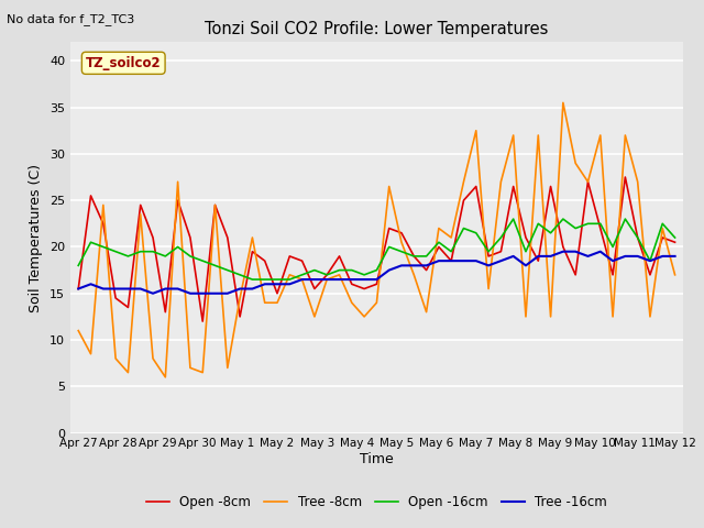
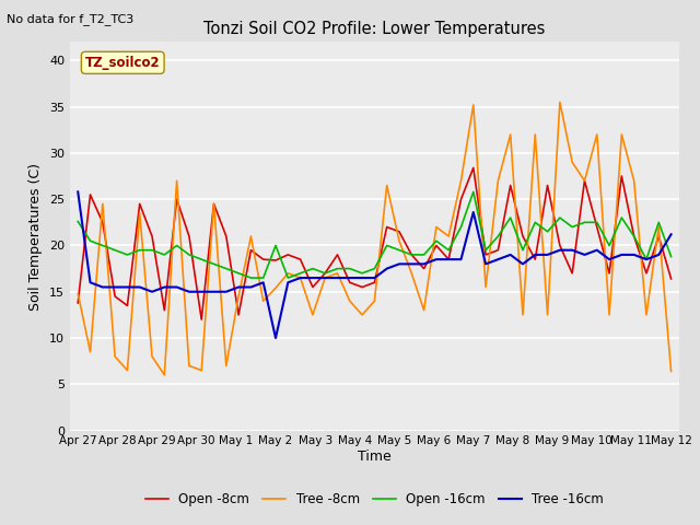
Open -8cm/Apr 27: 15.5 -> 13.8
Tree -8cm/Apr 27: 11.0 -> 14.8
Open -16cm/Apr 27: 18.0 -> 22.6
Tree -16cm/Apr 27: 15.5 -> 25.8
Open -8cm/May 2: 15.0 -> 18.4
Tree -8cm/May 2: 14.0 -> 15.4
Open -16cm/May 2: 16.5 -> 20.0
Tree -16cm/May 2: 16.0 -> 10.0
Open -8cm/May 7: 26.5 -> 28.4
Tree -8cm/May 7: 32.5 -> 35.2
Open -16cm/May 7: 21.5 -> 25.8
Tree -16cm/May 7: 18.5 -> 23.6
Open -8cm/May 12: 20.5 -> 16.4
Tree -8cm/May 12: 17.0 -> 6.4
Open -16cm/May 12: 21.0 -> 18.8
Tree -16cm/May 12: 19.0 -> 21.2
